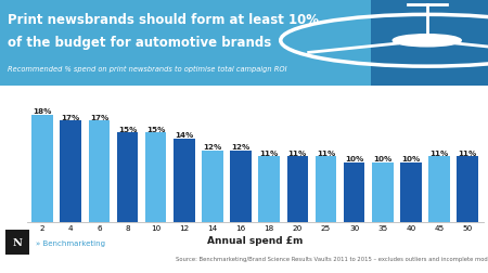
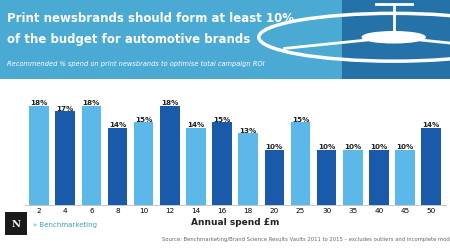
6: 17% -> 18%
8: 15% -> 14%
12: 14% -> 18%
14: 12% -> 14%
16: 12% -> 15%
18: 11% -> 13%
20: 11% -> 10%
25: 11% -> 15%
45: 11% -> 10%
50: 11% -> 14%
